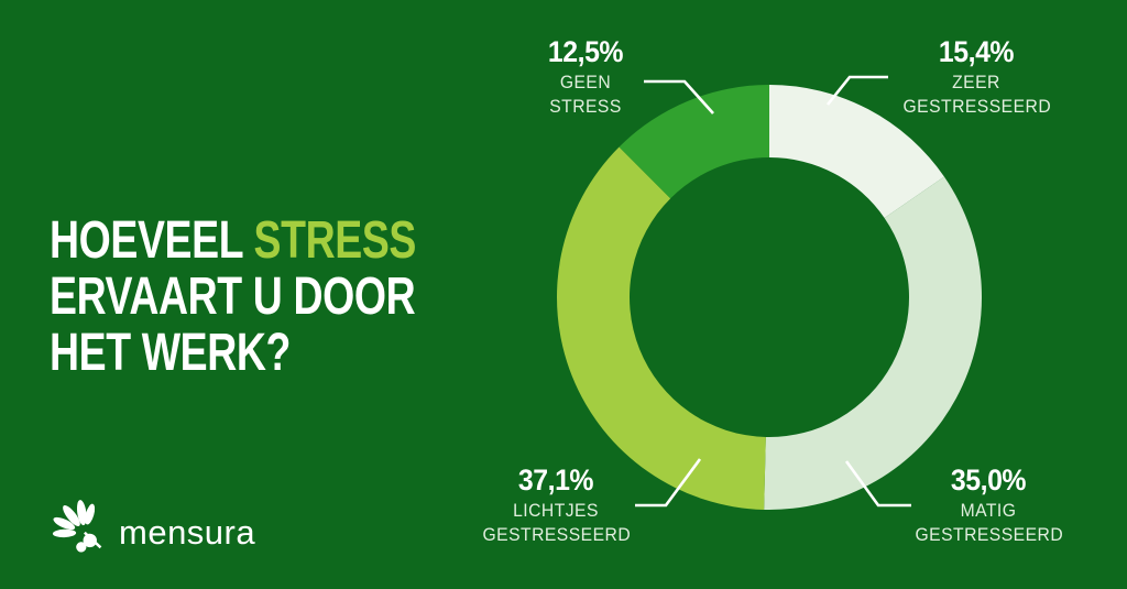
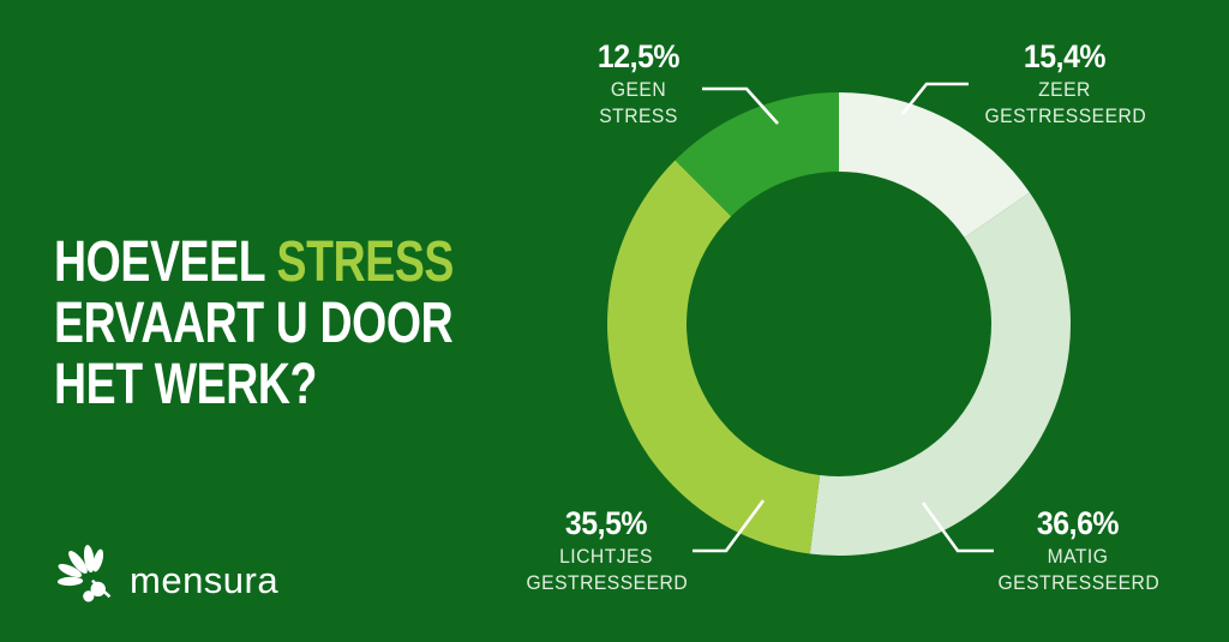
MATIG GESTRESSEERD: 35,0% -> 36,6%
LICHTJES GESTRESSEERD: 37,1% -> 35,5%
